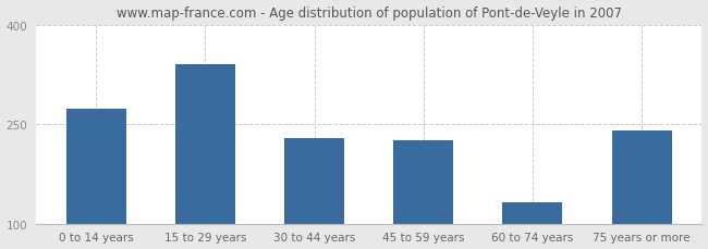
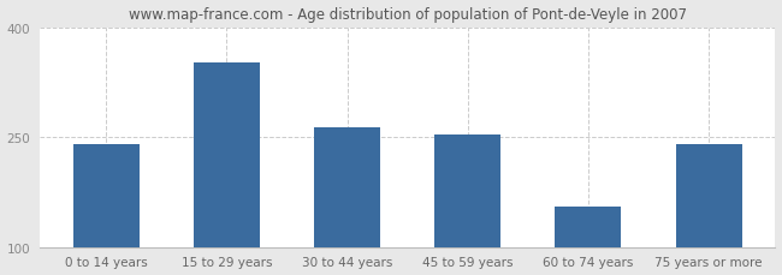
0 to 14 years: 274 -> 240
15 to 29 years: 340 -> 352
30 to 44 years: 230 -> 263
45 to 59 years: 226 -> 254
60 to 74 years: 132 -> 155
